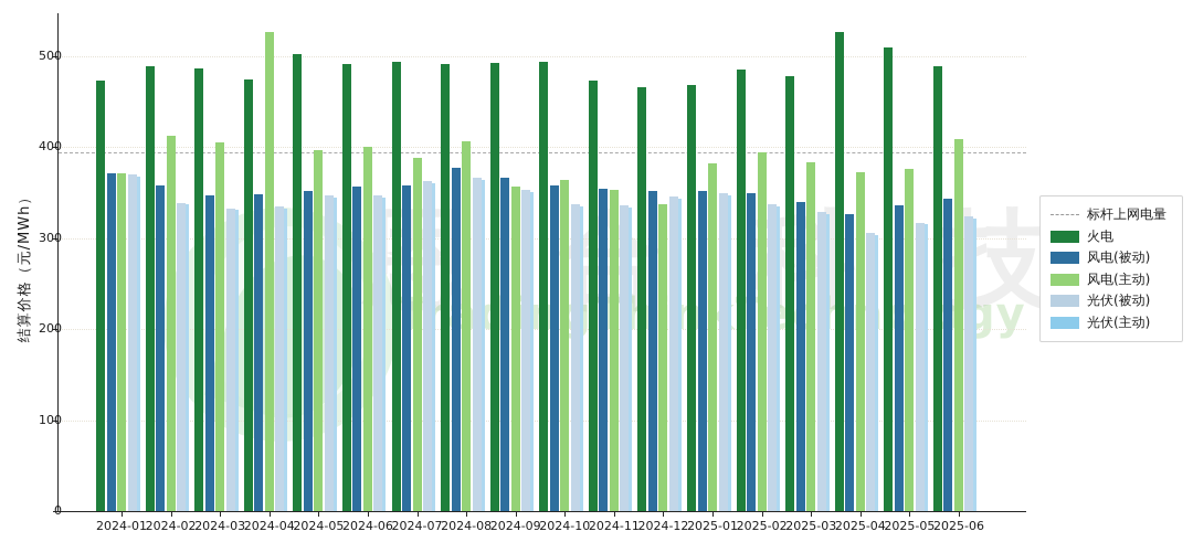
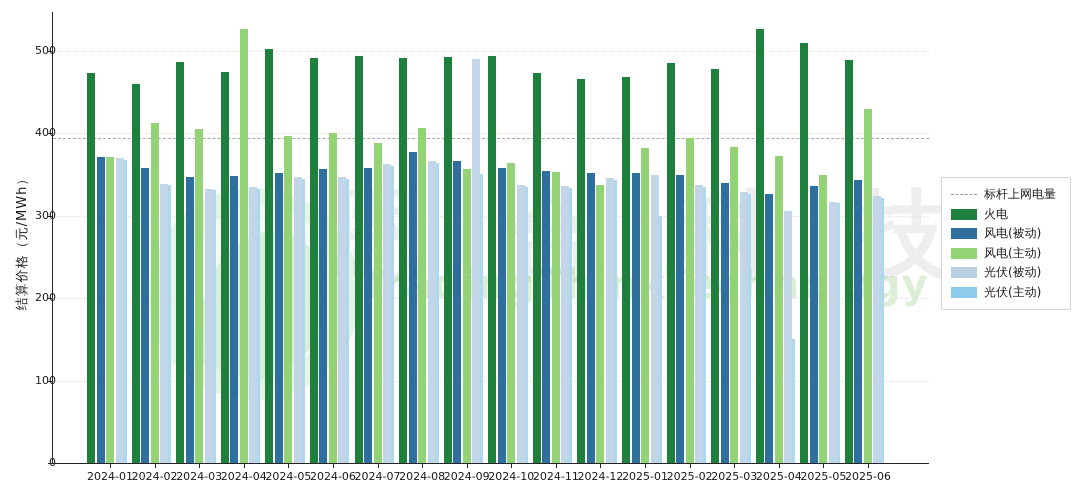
火电/2024-02: 490 -> 460
光伏(被动)/2024-09: 350 -> 490
光伏(主动)/2025-01: 350 -> 300
光伏(主动)/2025-04: 300 -> 150
风电(主动)/2025-05: 380 -> 350
风电(主动)/2025-06: 410 -> 430
